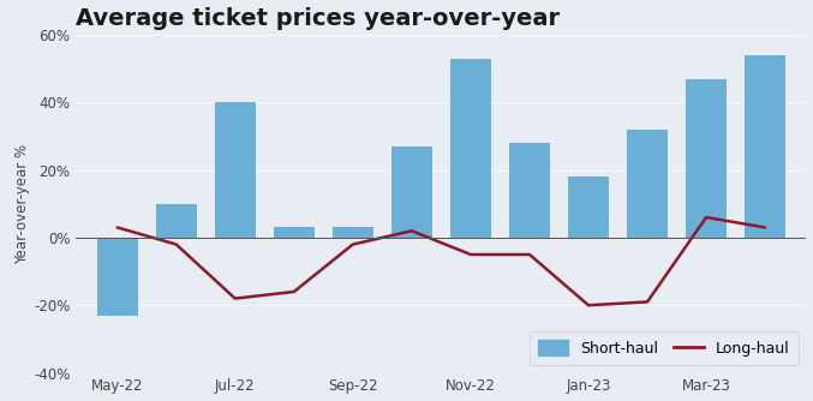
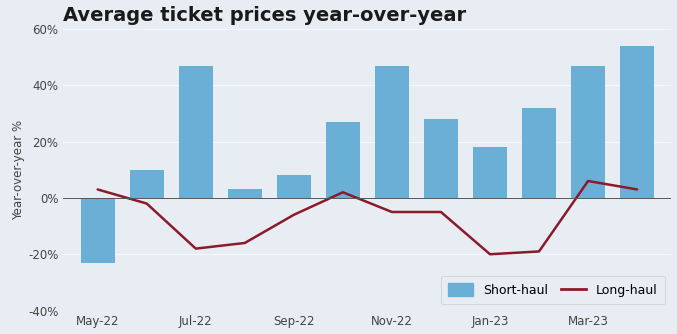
Short-haul/Jul-22: 40% -> 47%
Short-haul/Sep-22: 3% -> 8%
Long-haul/Sep-22: -2% -> -6%
Short-haul/Nov-22: 53% -> 47%
